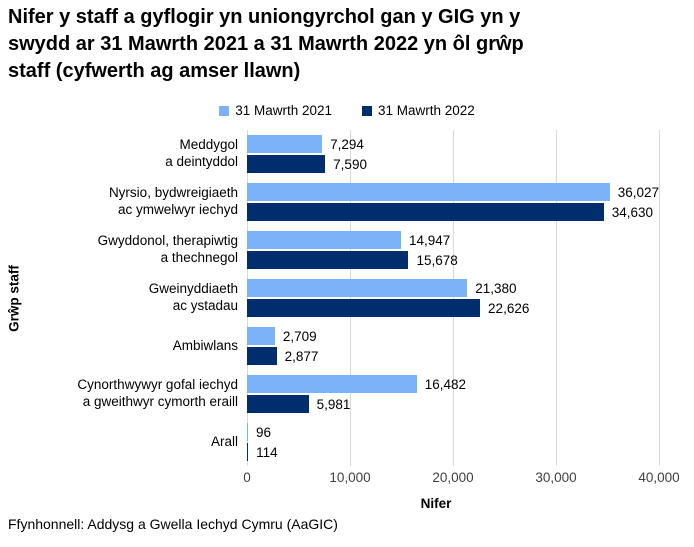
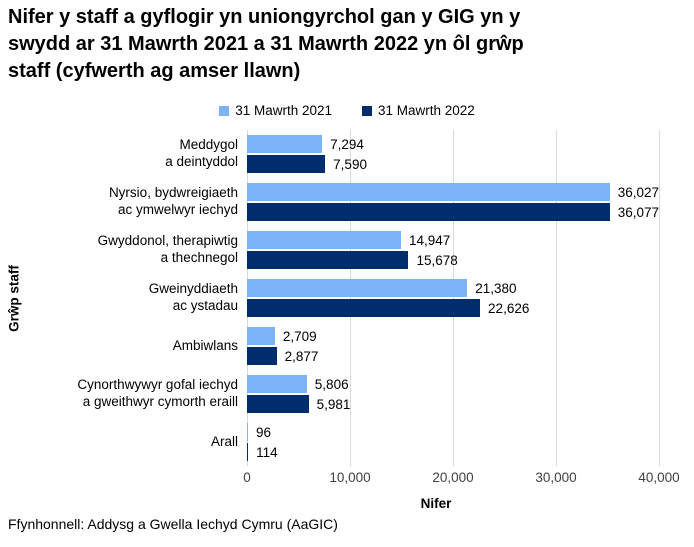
31 Mawrth 2022/Nyrsio, bydwreigiaeth ac ymwelwyr iechyd: 34,630 -> 36,077
31 Mawrth 2021/Cynorthwywyr gofal iechyd a gweithwyr cymorth eraill: 16,482 -> 5,806
